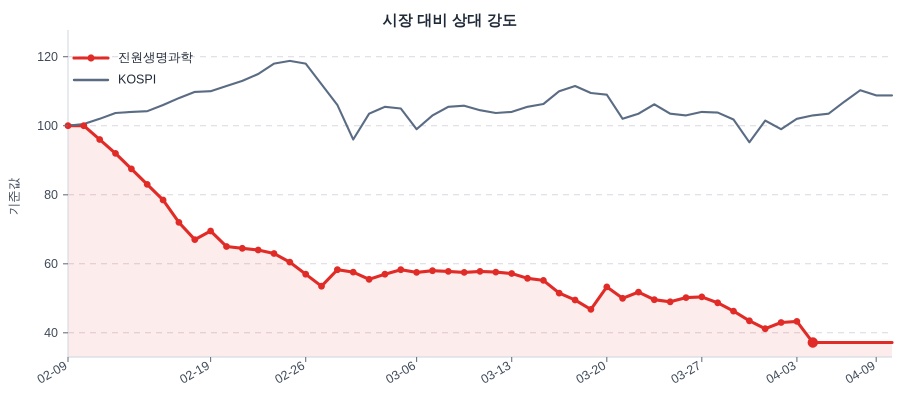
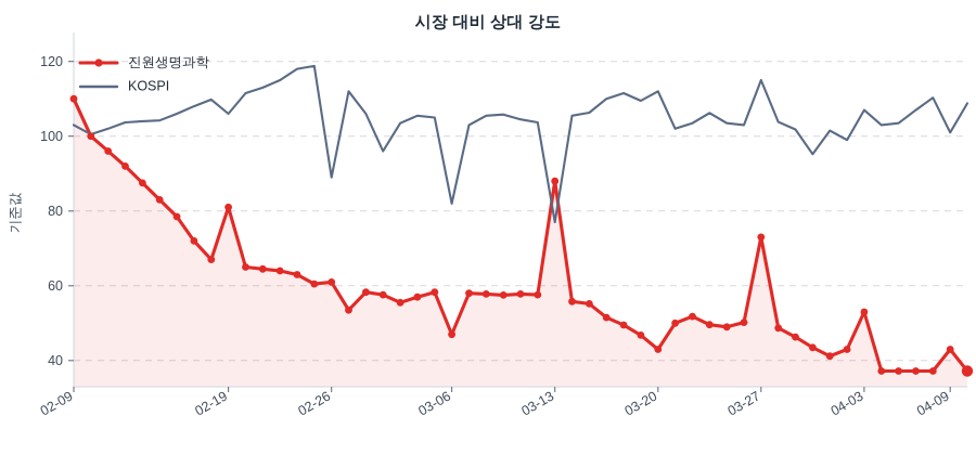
진원생명과학/02-09: 100 -> 110
KOSPI/02-09: 100 -> 103
진원생명과학/02-19: 70 -> 81
KOSPI/02-19: 110 -> 106
진원생명과학/02-26: 57 -> 61
KOSPI/02-26: 118 -> 89
진원생명과학/03-06: 58 -> 47
KOSPI/03-06: 99 -> 82
진원생명과학/03-13: 57 -> 88
KOSPI/03-13: 104 -> 77
진원생명과학/03-20: 53 -> 43
KOSPI/03-20: 109 -> 112
진원생명과학/03-27: 50 -> 73
KOSPI/03-27: 104 -> 115
진원생명과학/04-03: 43 -> 53
KOSPI/04-03: 102 -> 107
진원생명과학/04-09: 37 -> 43
KOSPI/04-09: 109 -> 101
